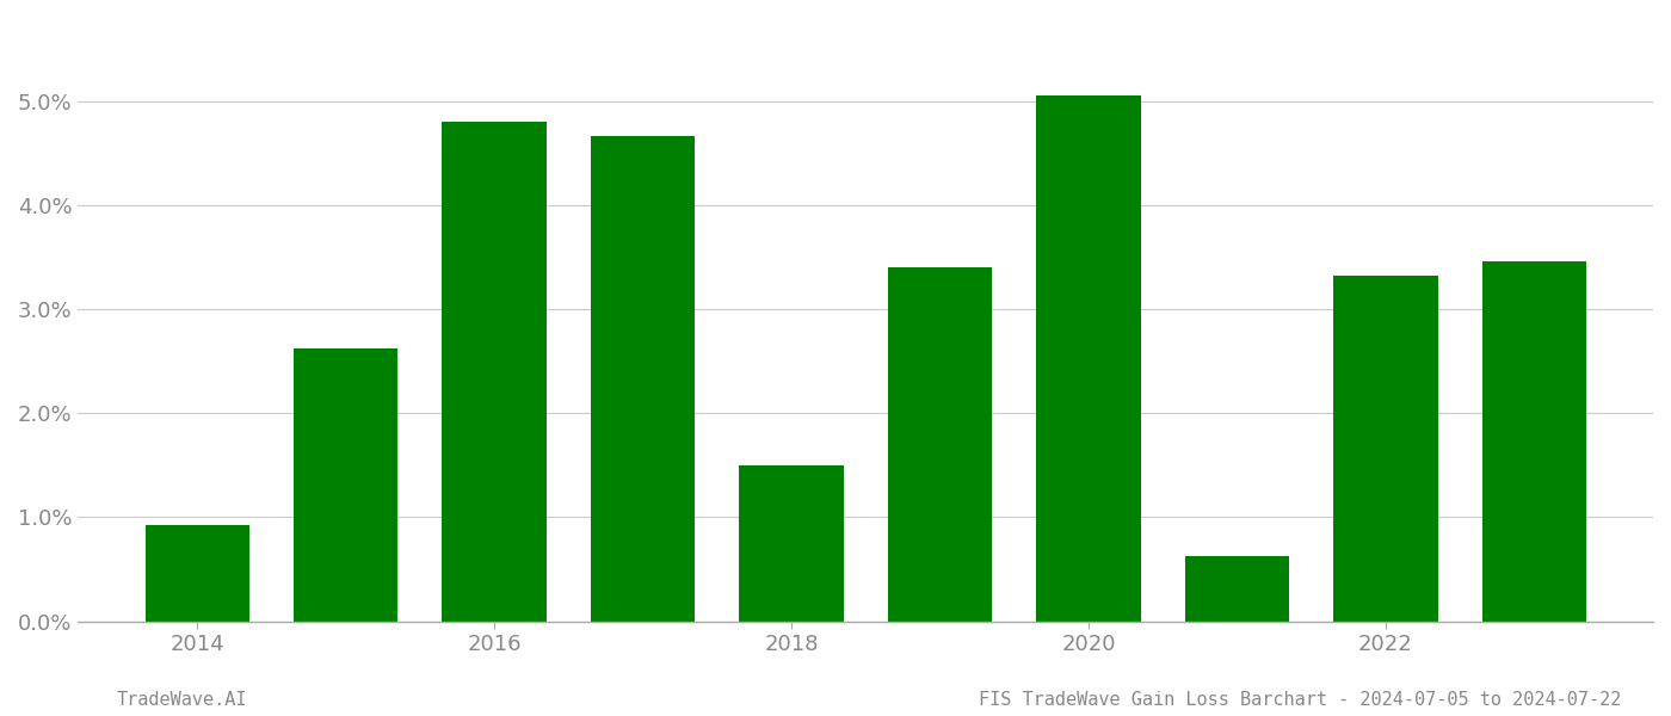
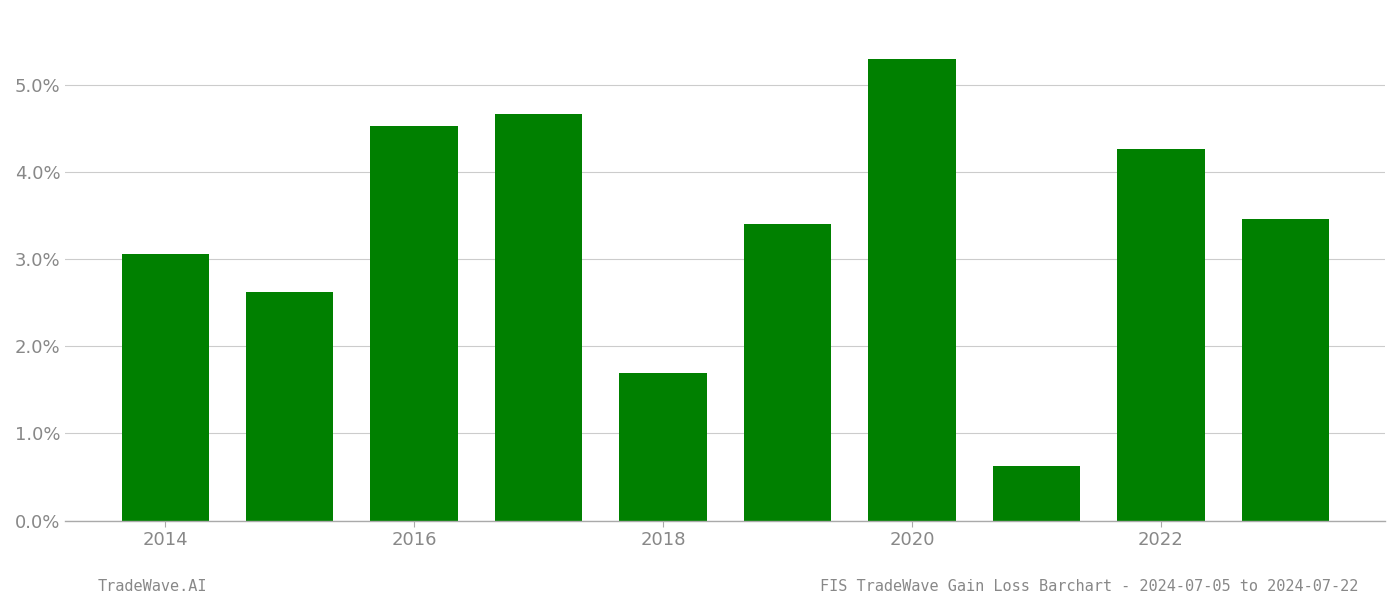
2014: 0.92% -> 3.06%
2016: 4.80% -> 4.53%
2018: 1.50% -> 1.69%
2020: 5.06% -> 5.29%
2022: 3.32% -> 4.26%
